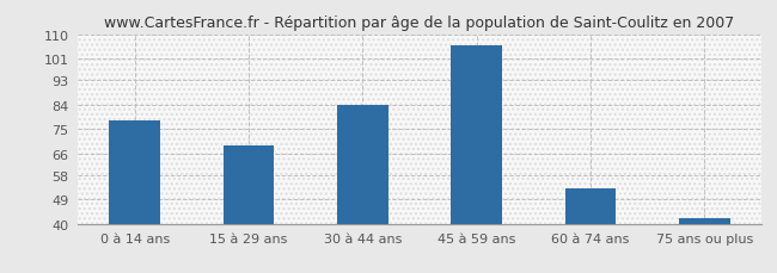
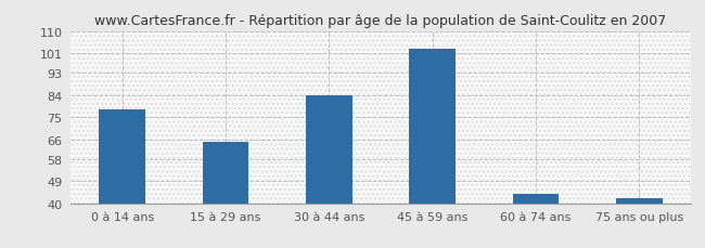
15 à 29 ans: 69 -> 65
45 à 59 ans: 106 -> 103
60 à 74 ans: 53 -> 44
